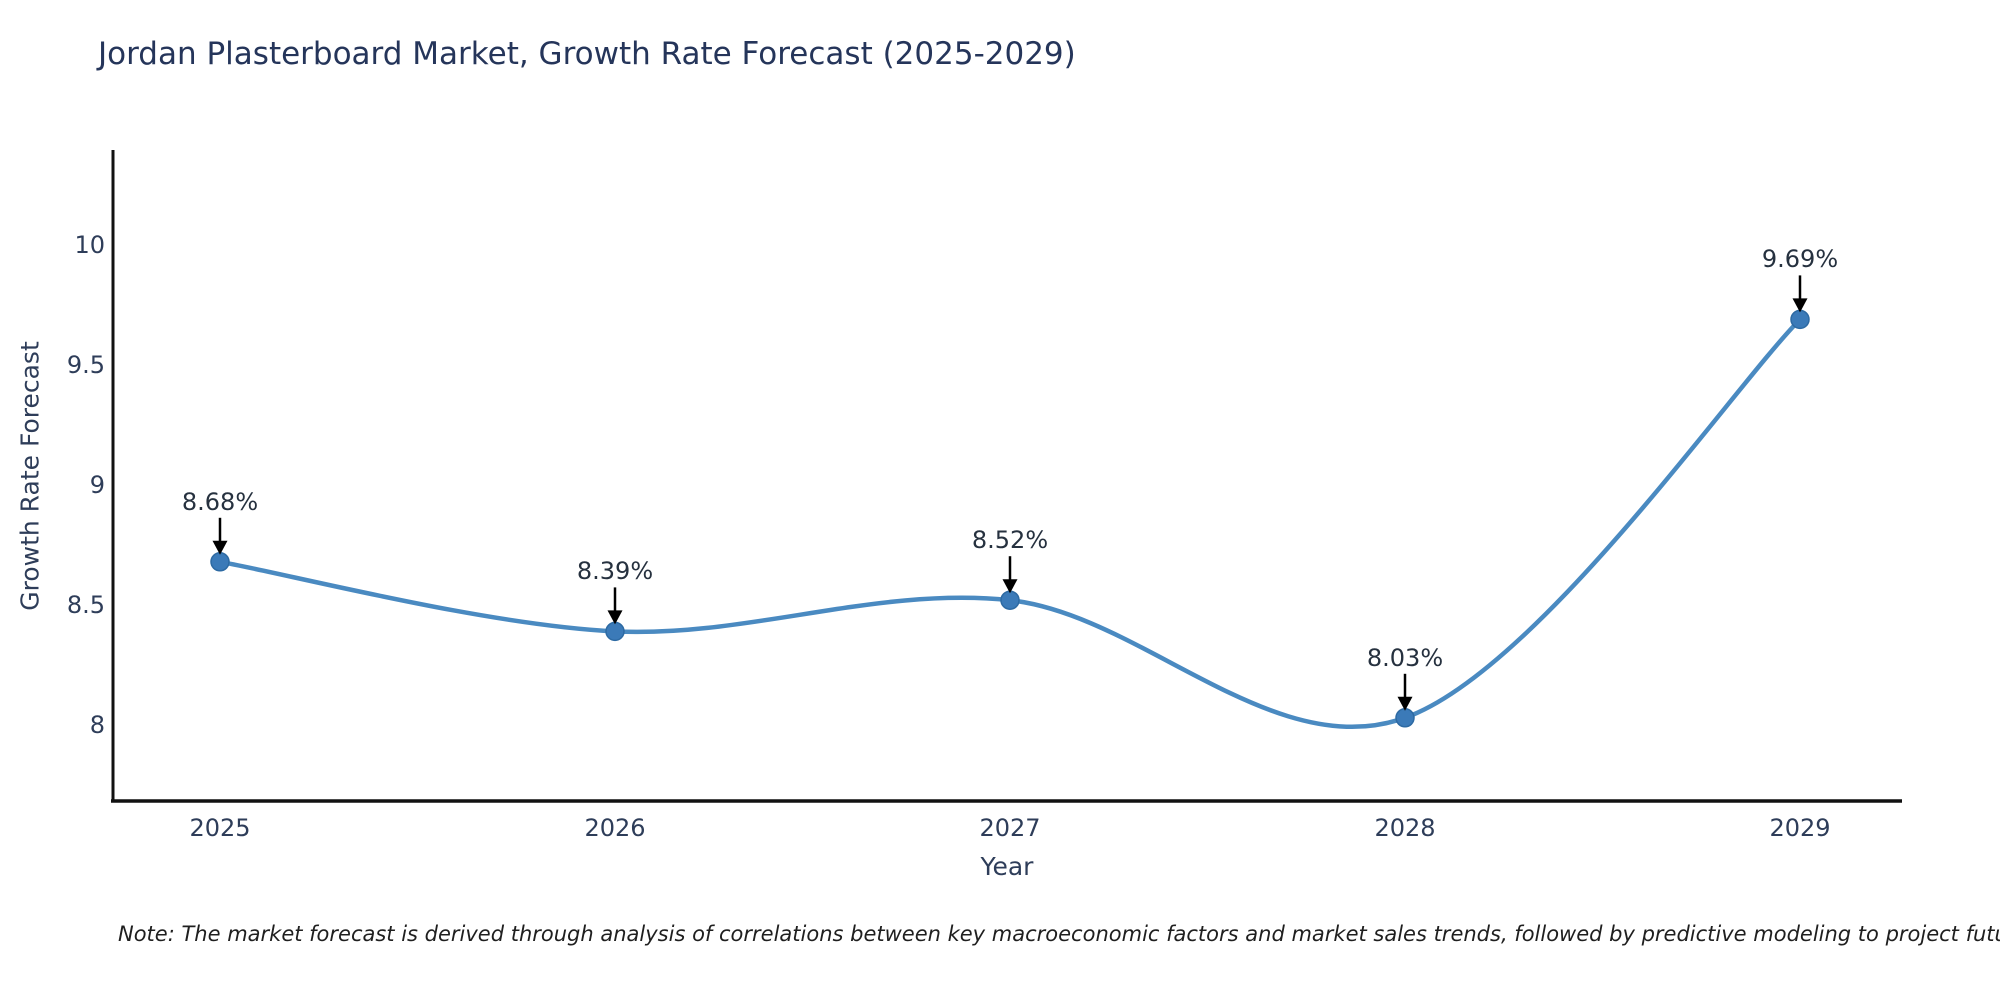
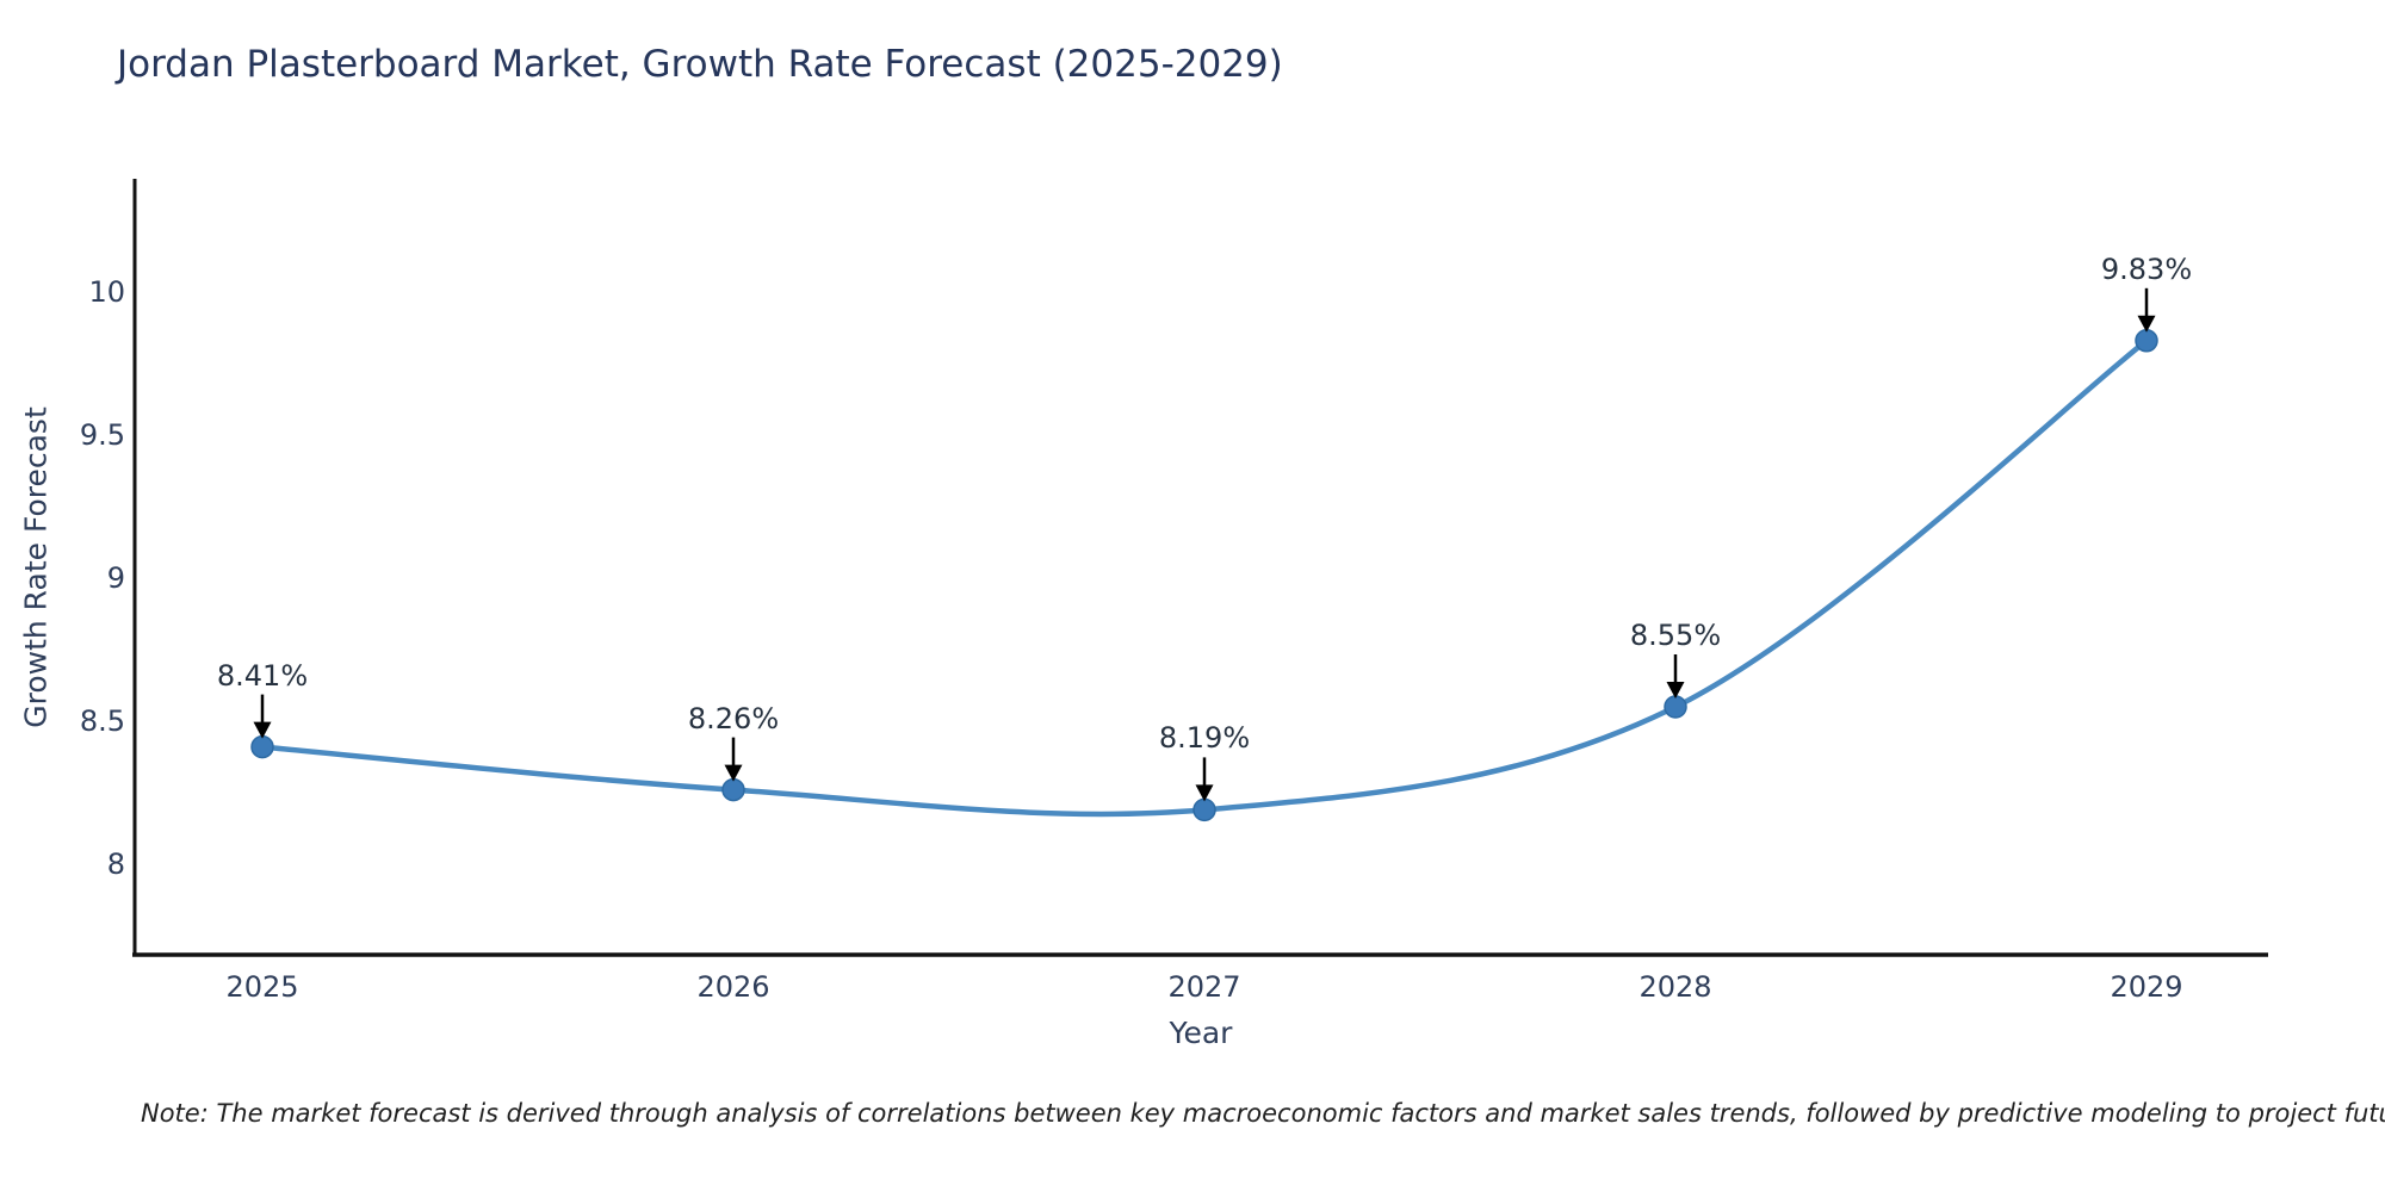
2025: 8.68% -> 8.41%
2026: 8.39% -> 8.26%
2027: 8.52% -> 8.19%
2028: 8.03% -> 8.55%
2029: 9.69% -> 9.83%
